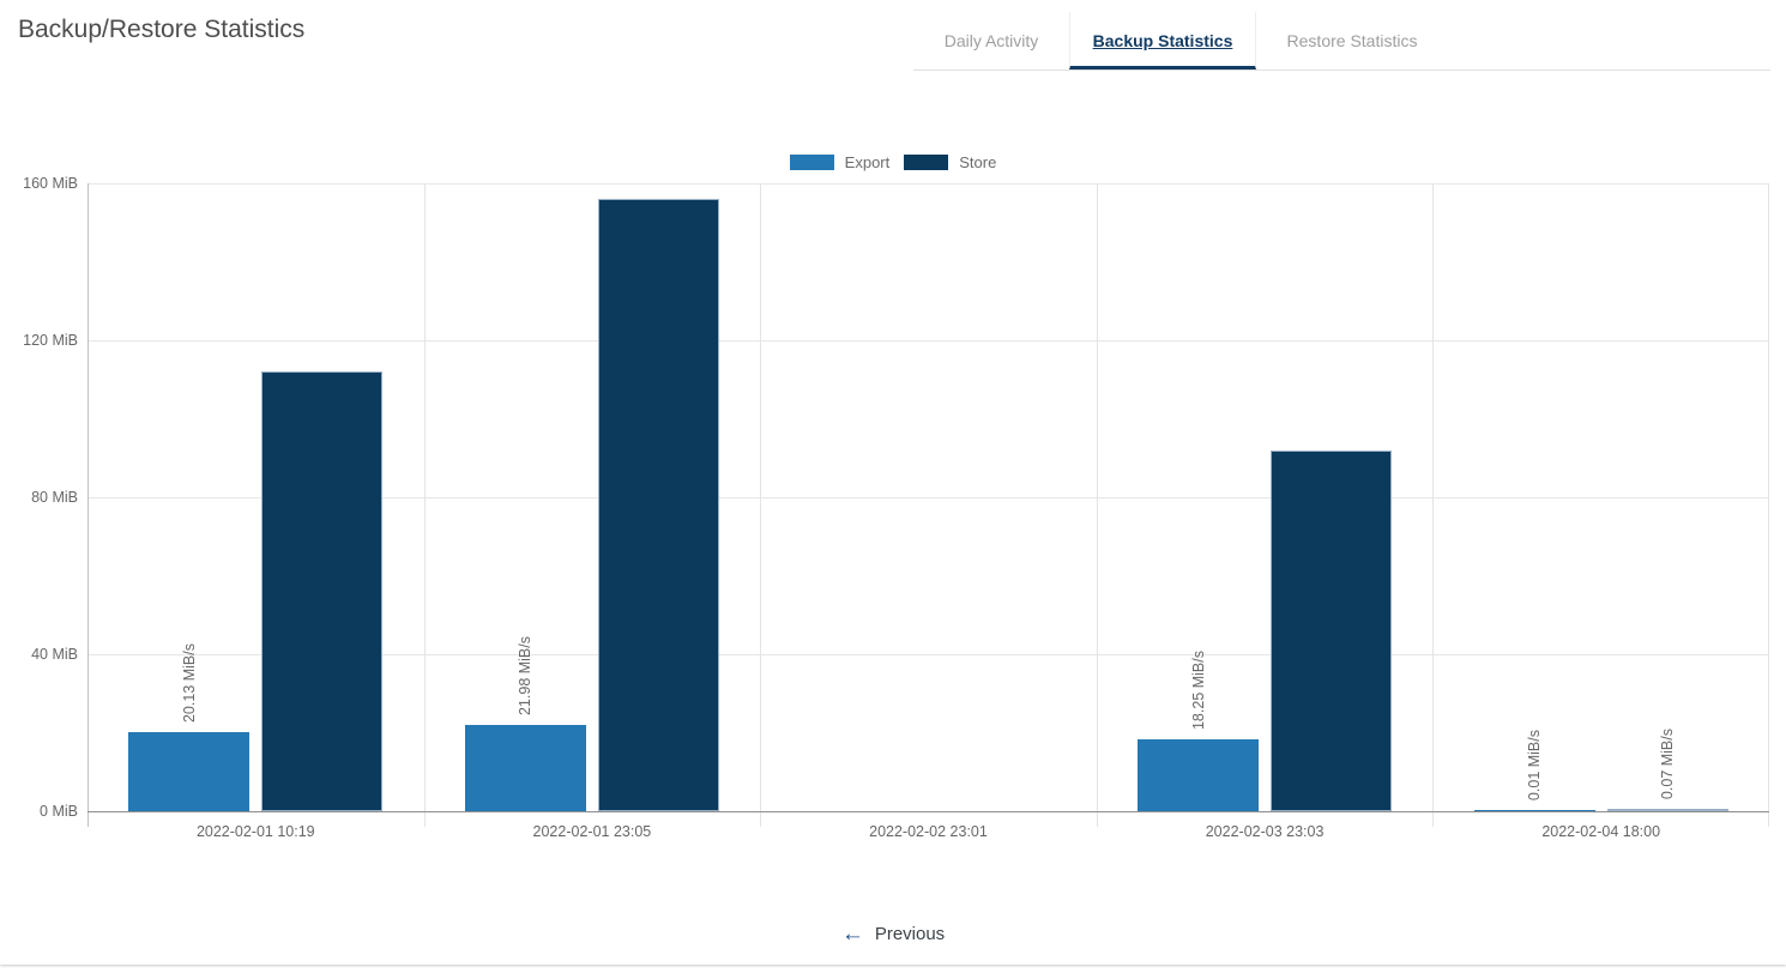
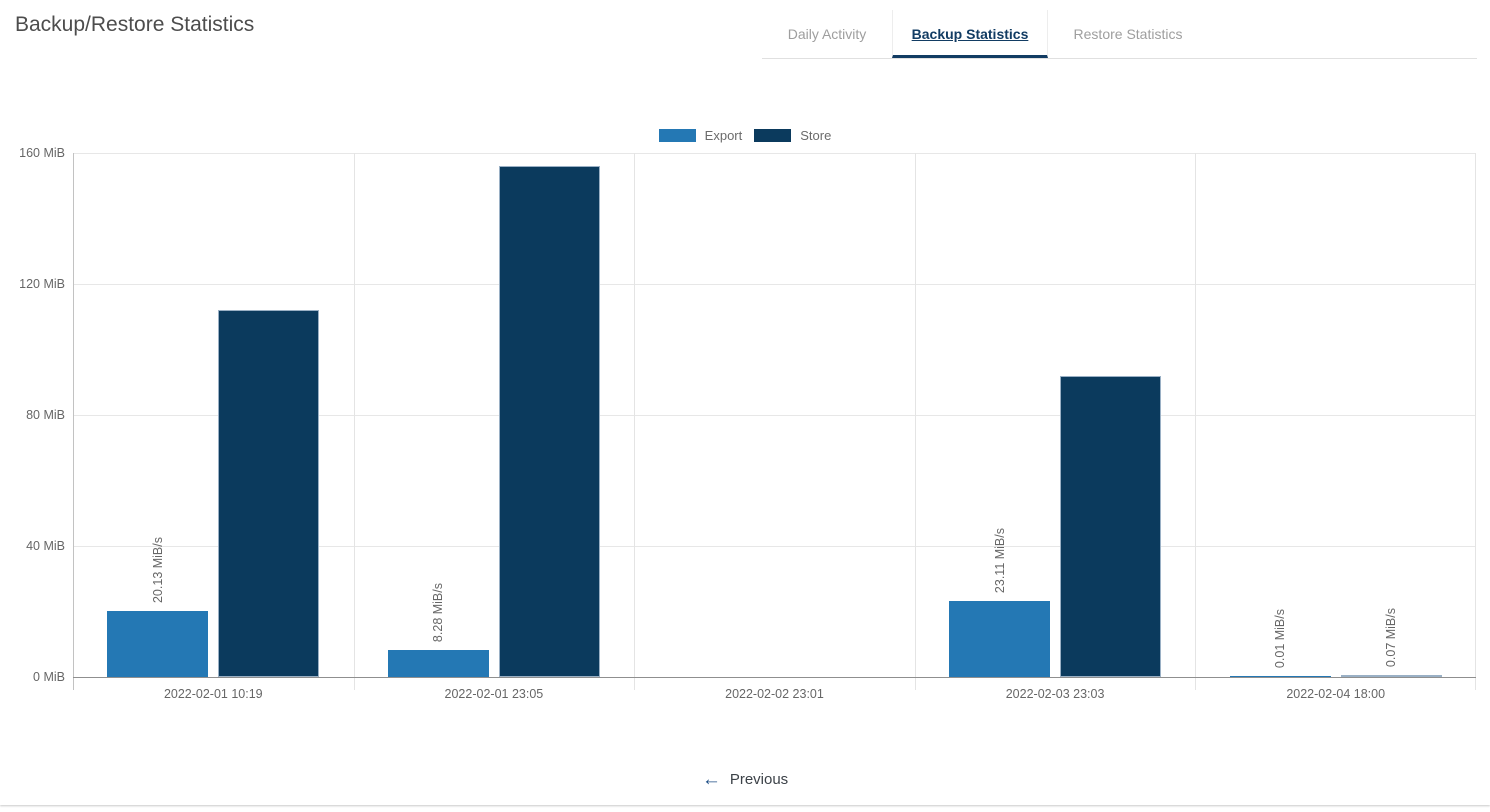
Export/2022-02-01 23:05: 21.98 -> 8.28
Export/2022-02-03 23:03: 18.25 -> 23.11
